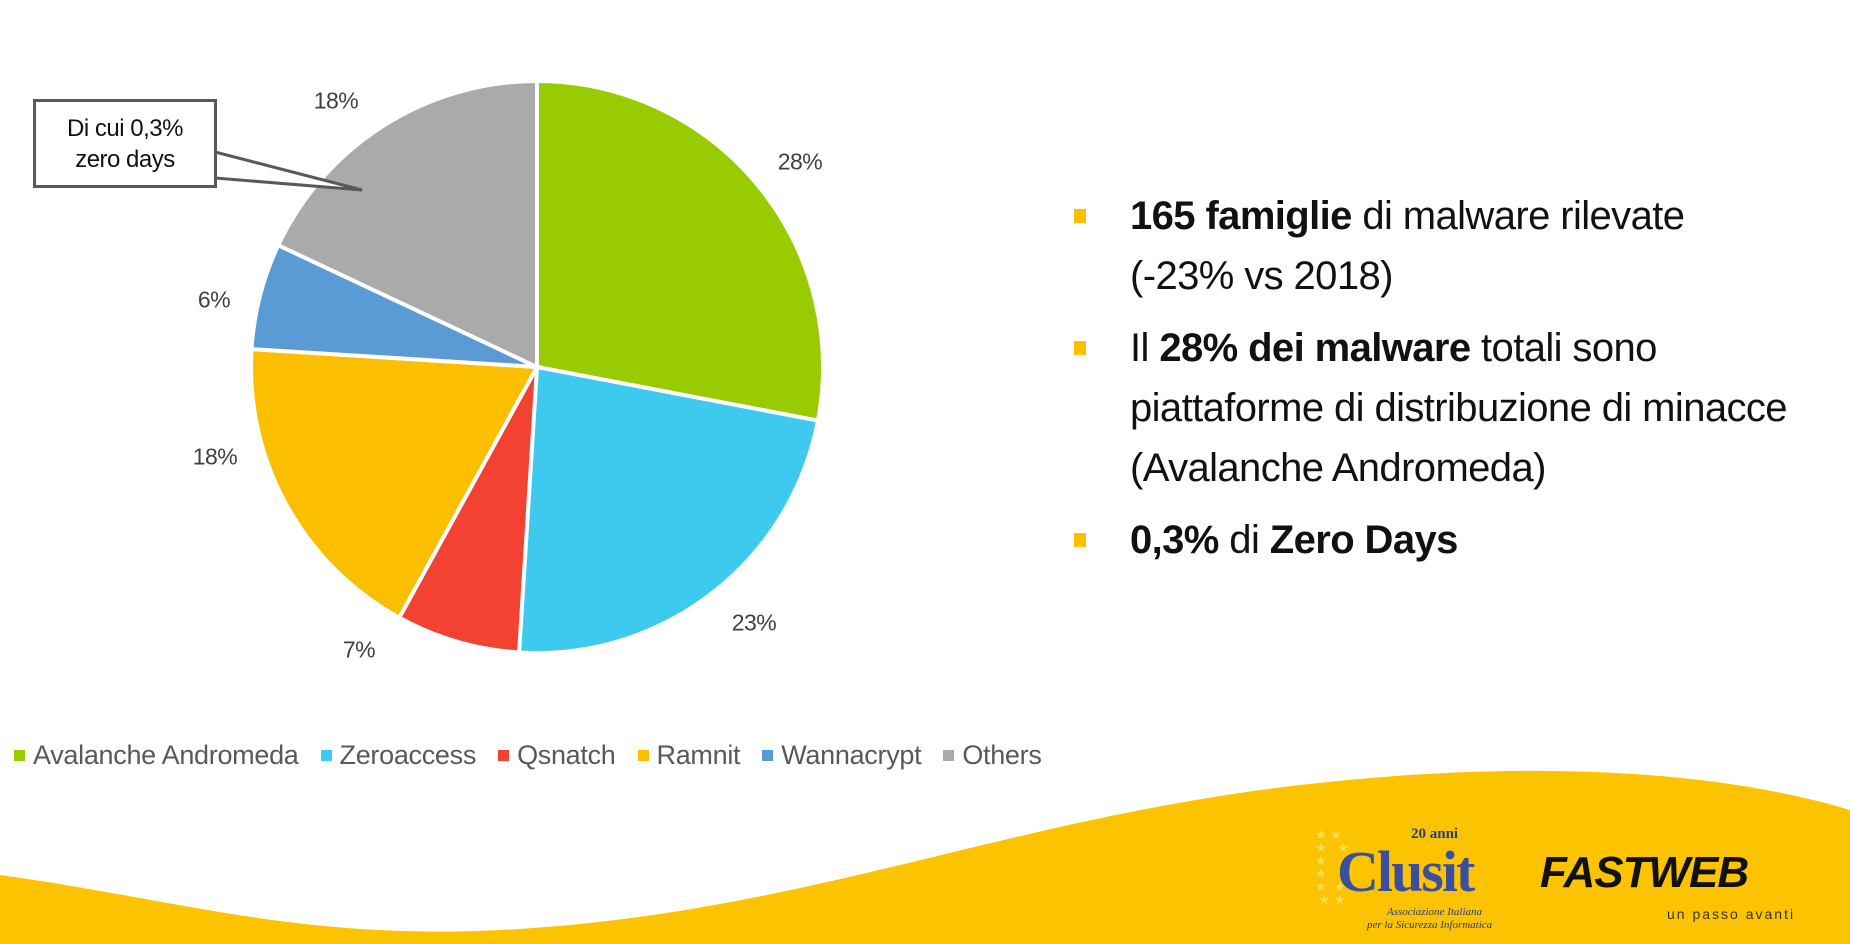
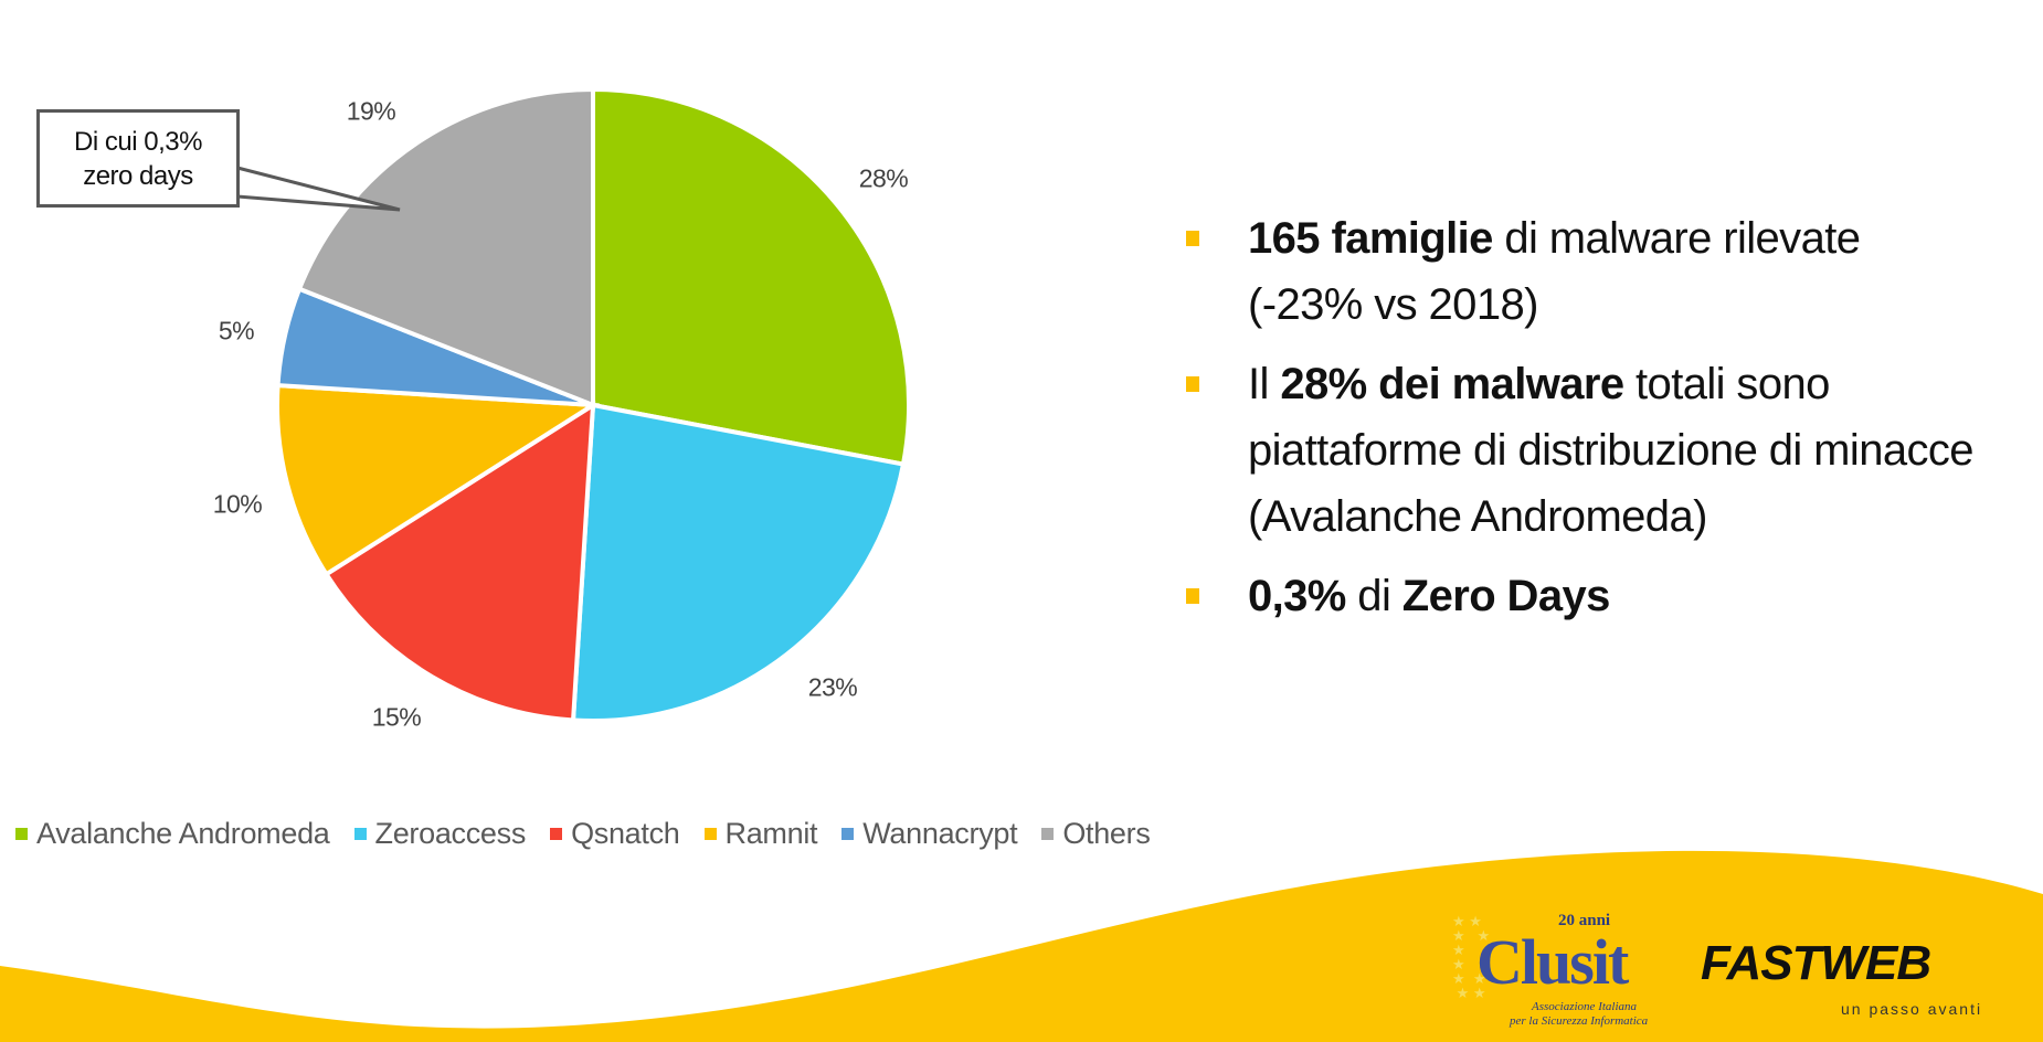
Qsnatch: 7% -> 15%
Ramnit: 18% -> 10%
Wannacrypt: 6% -> 5%
Others: 18% -> 19%
